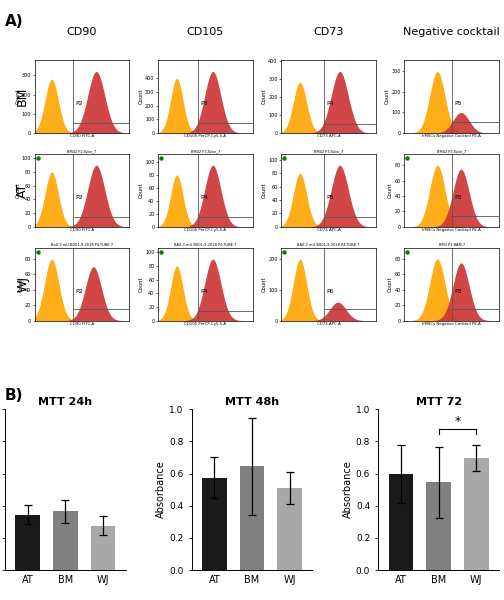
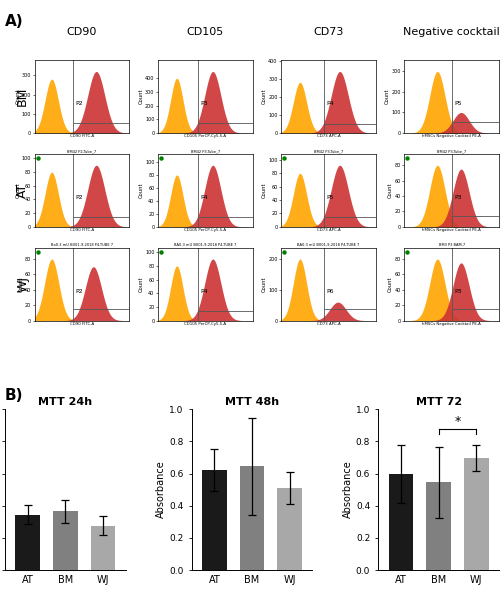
MTT 48h/AT: 0.57 -> 0.62
